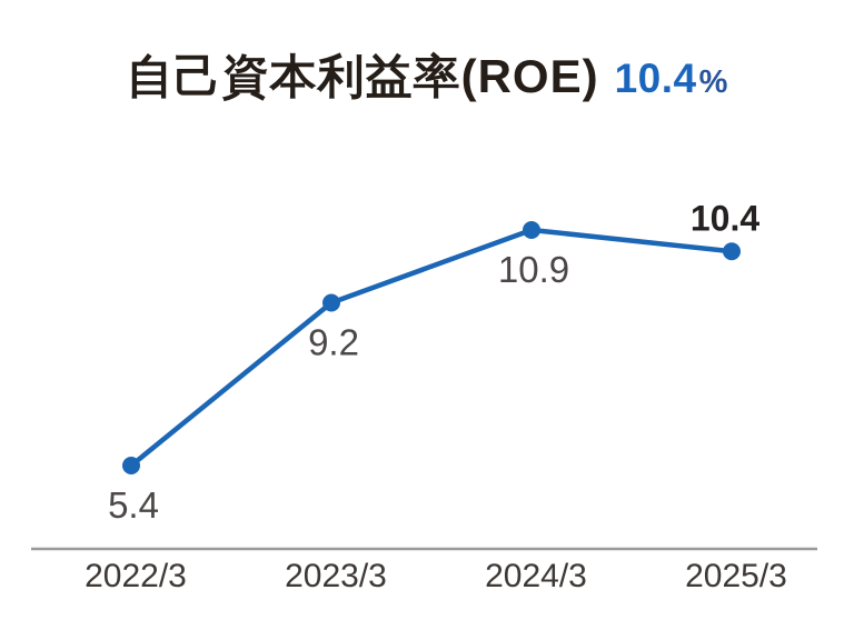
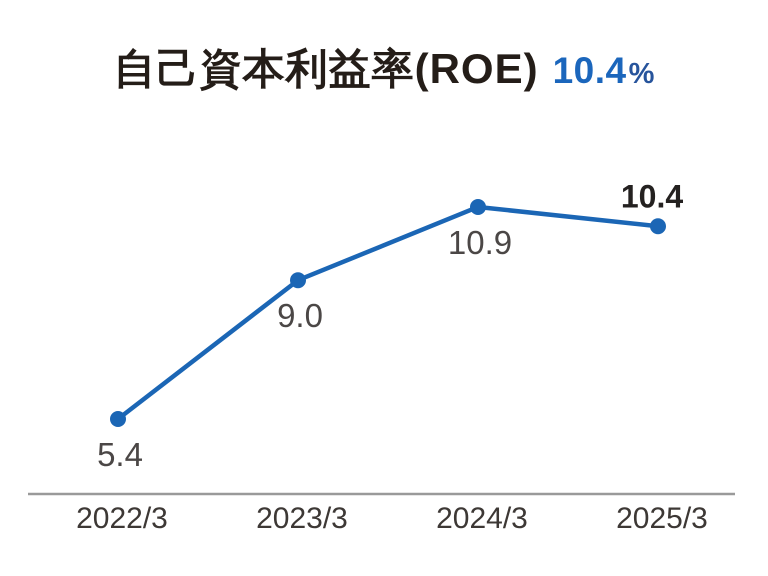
2023/3: 9.2 -> 9.0
